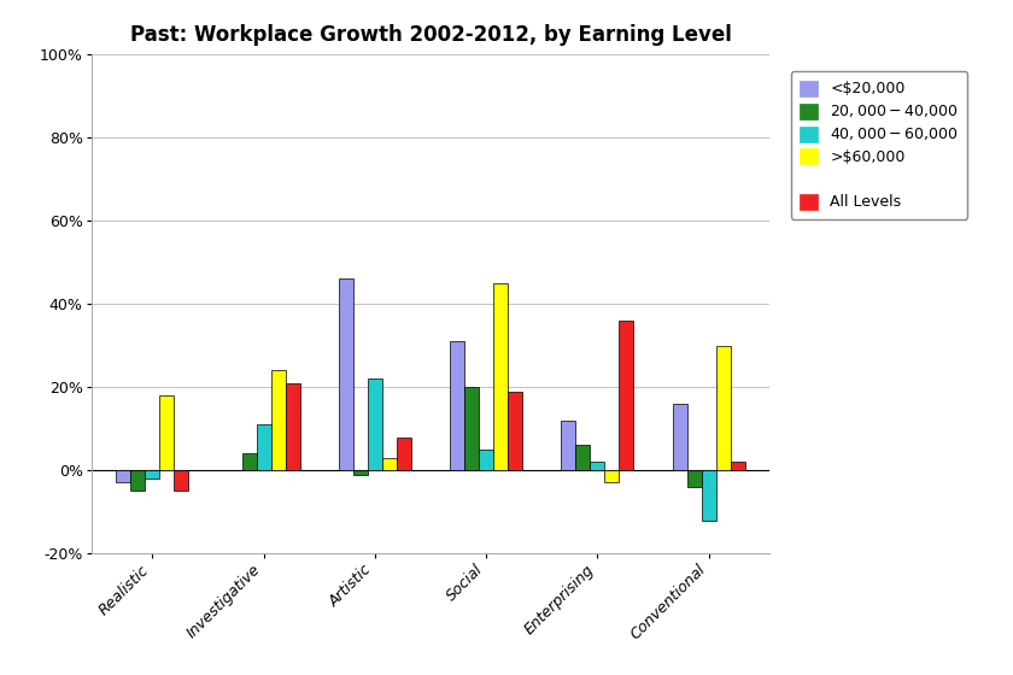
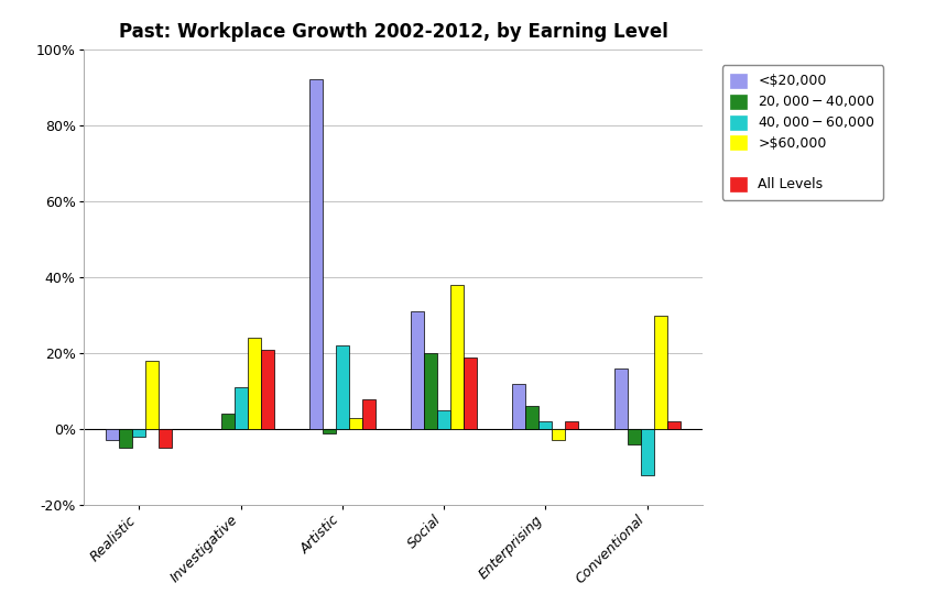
<$20,000/Artistic: 46% -> 92%
>$60,000/Social: 45% -> 38%
All Levels/Enterprising: 36% -> 2%
